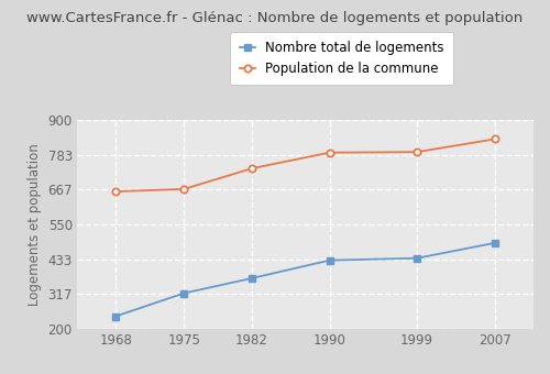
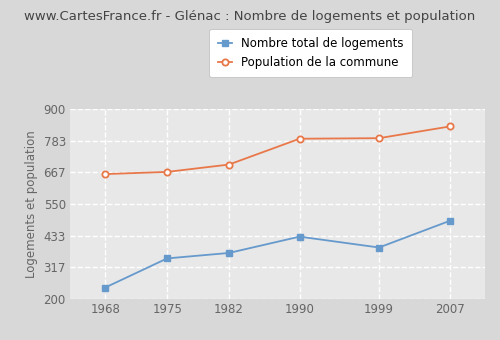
Nombre total de logements/1975: 320 -> 350
Population de la commune/1982: 737 -> 695
Nombre total de logements/1999: 437 -> 390
